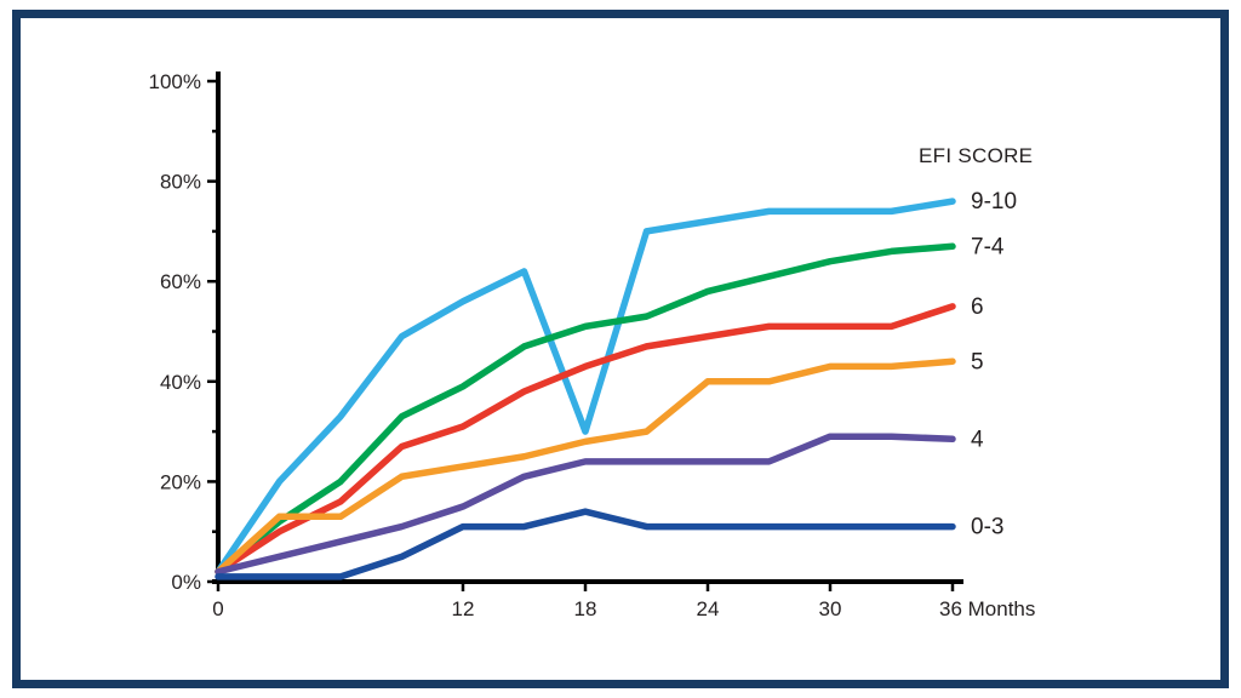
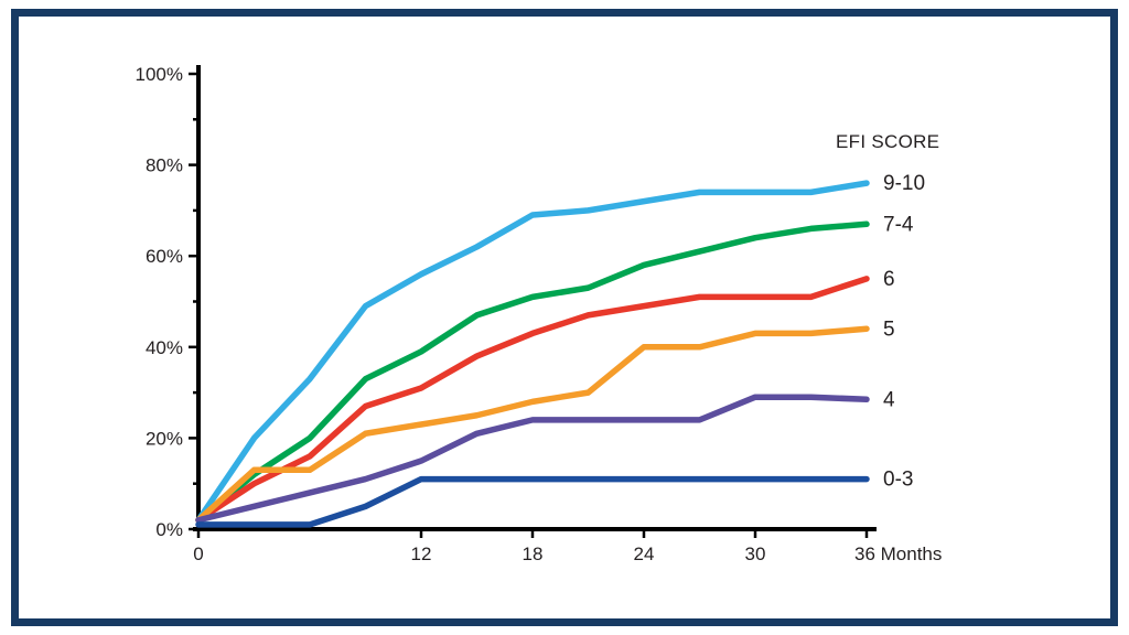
9-10/18: 30% -> 69%
0-3/18: 14% -> 11%
